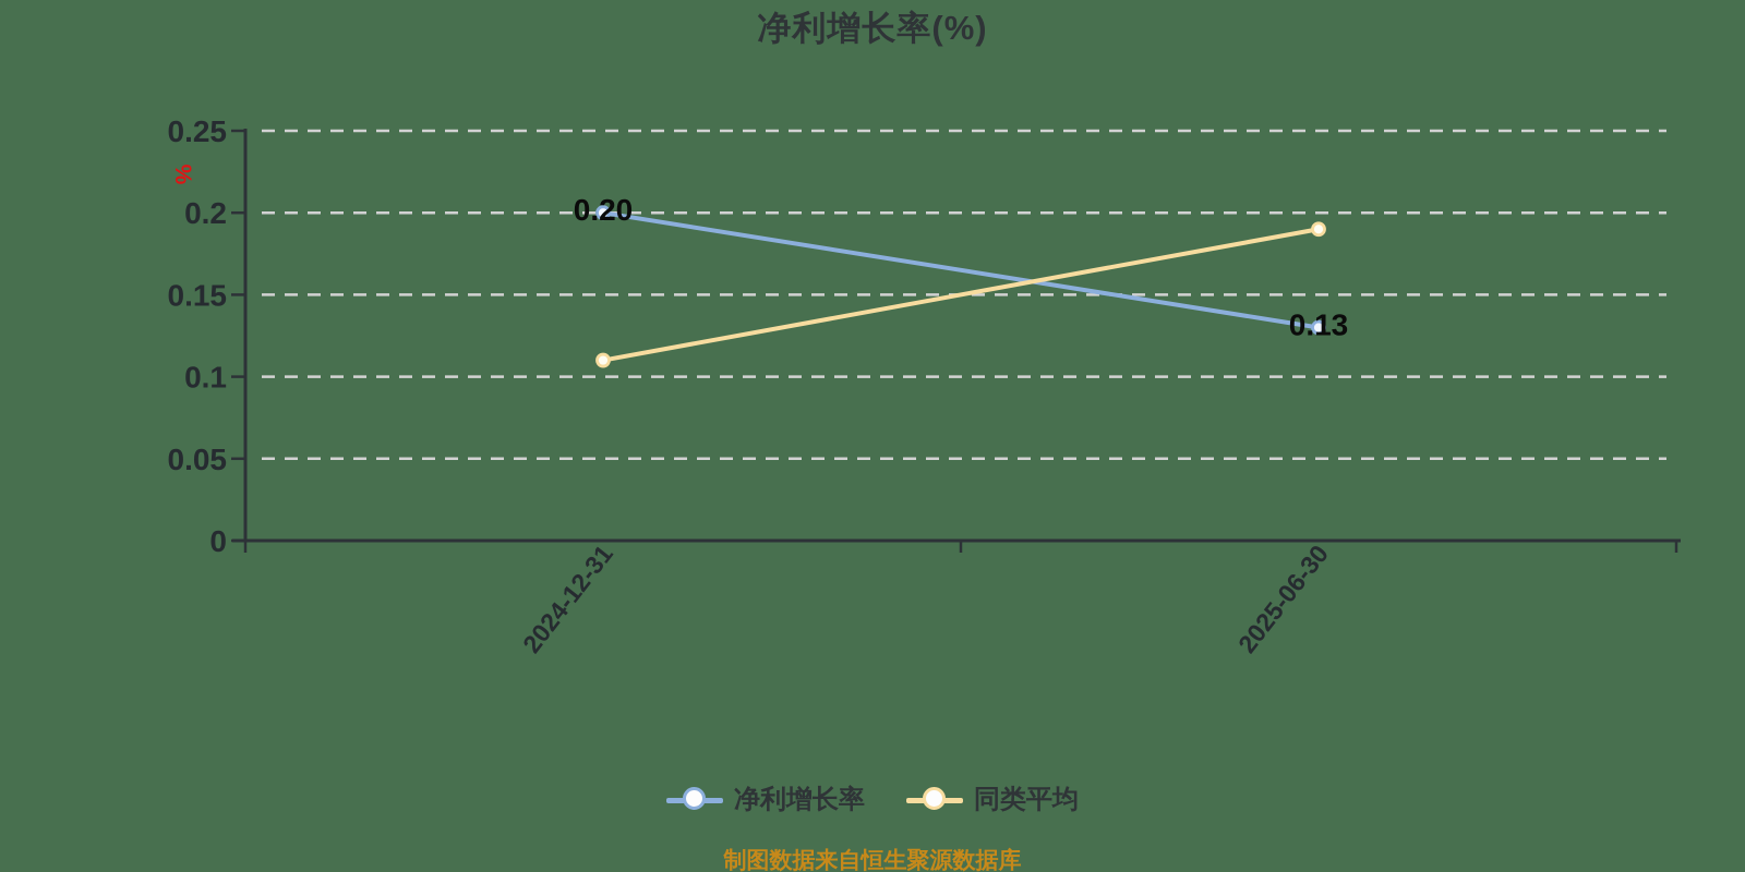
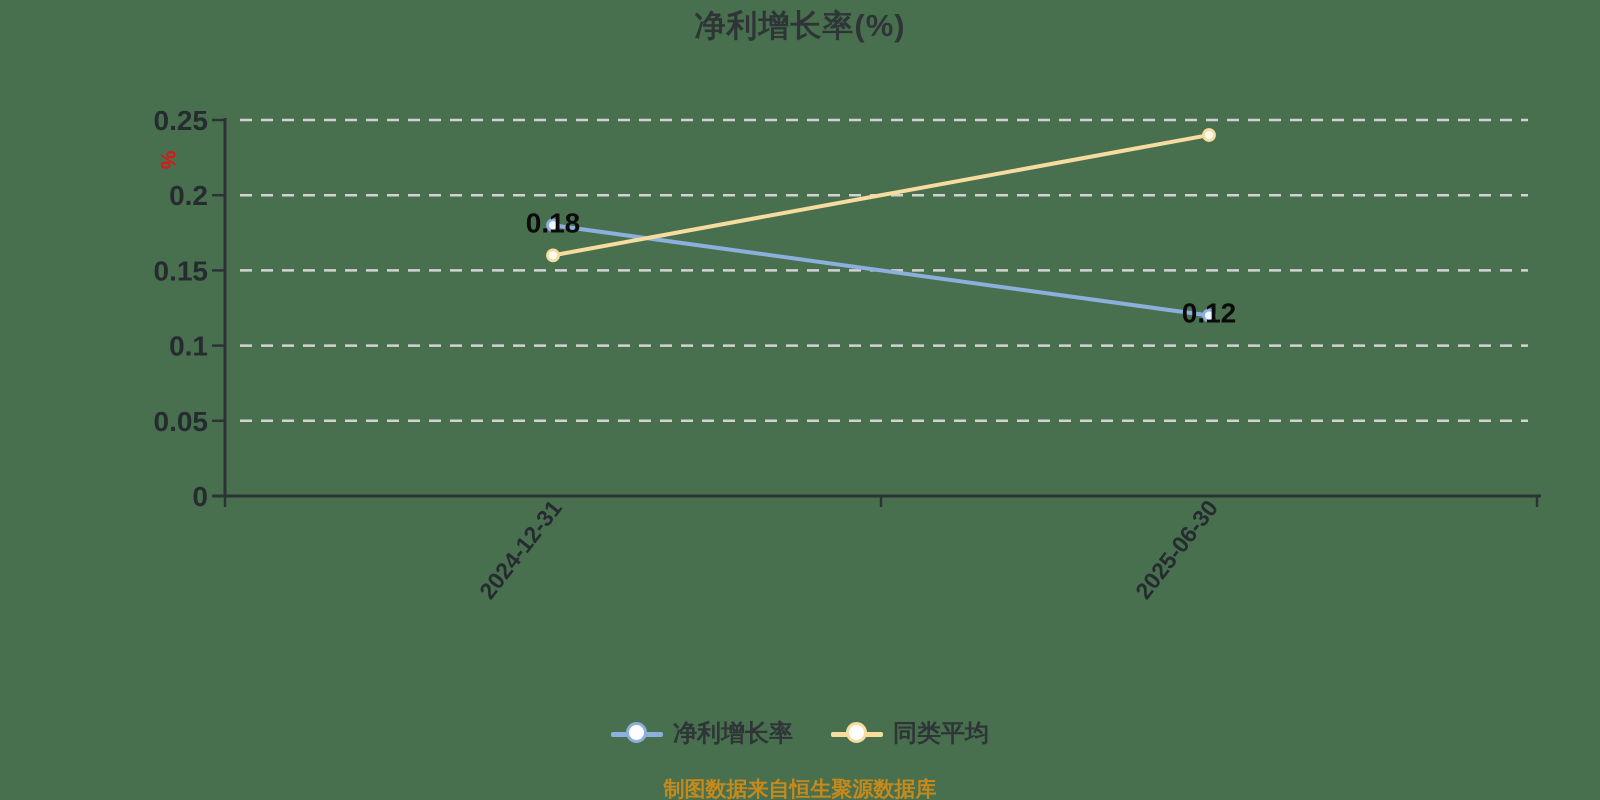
净利增长率/2024-12-31: 0.20 -> 0.18
同类平均/2024-12-31: 0.11 -> 0.16
净利增长率/2025-06-30: 0.13 -> 0.12
同类平均/2025-06-30: 0.19 -> 0.24
